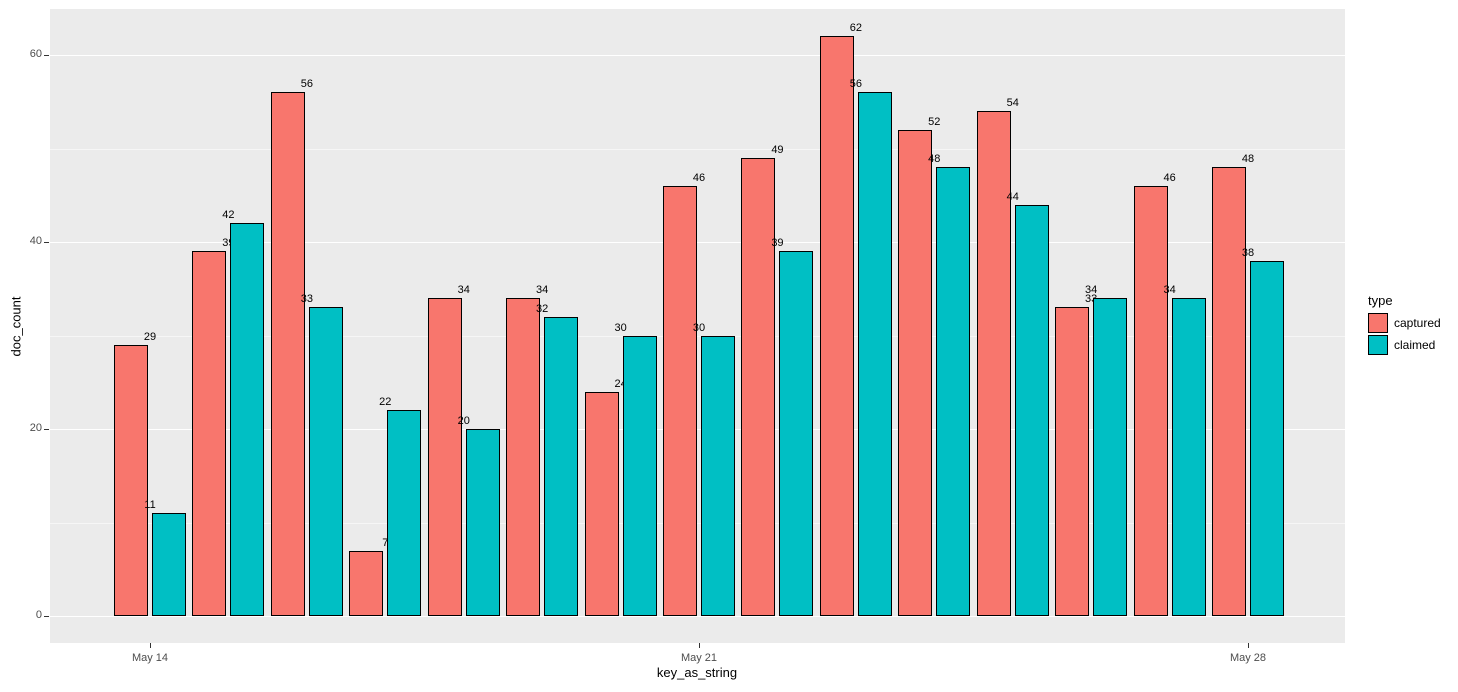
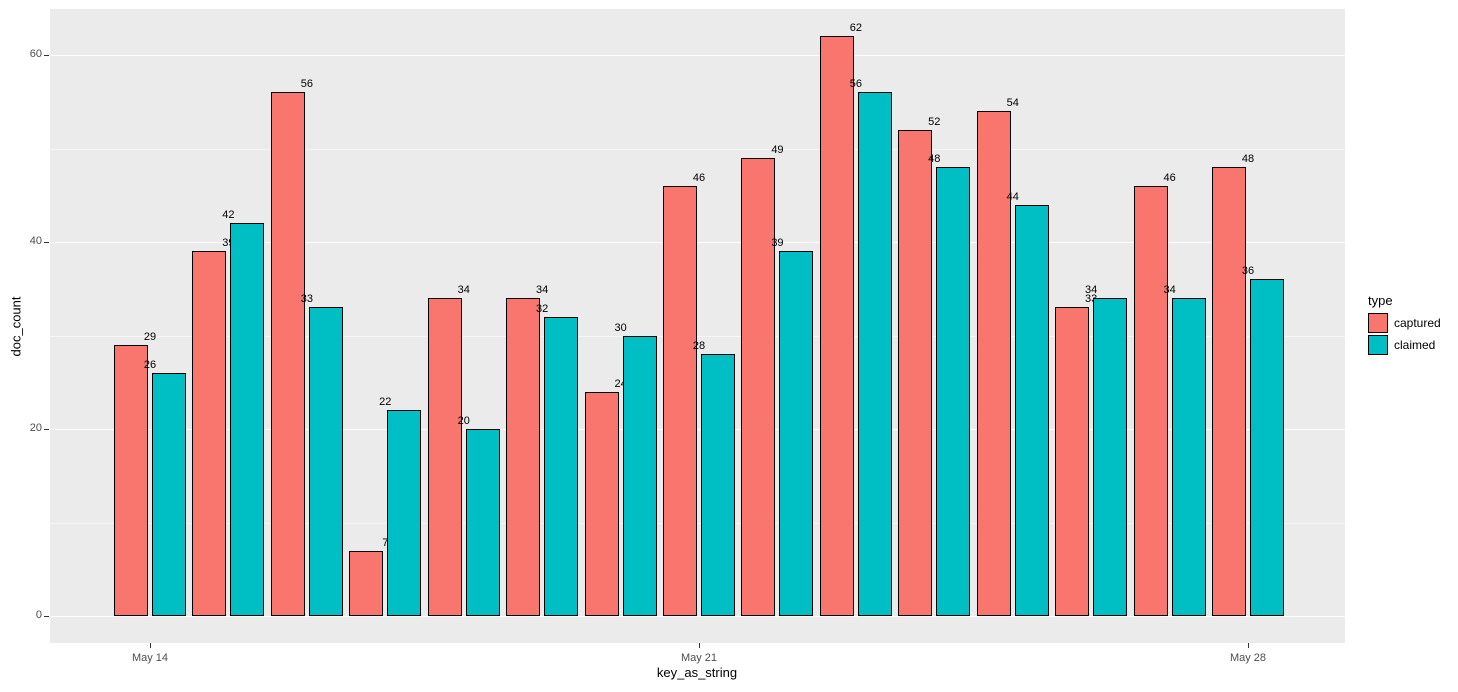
claimed/May 14: 11 -> 26
claimed/May 21: 30 -> 28
claimed/May 28: 38 -> 36
